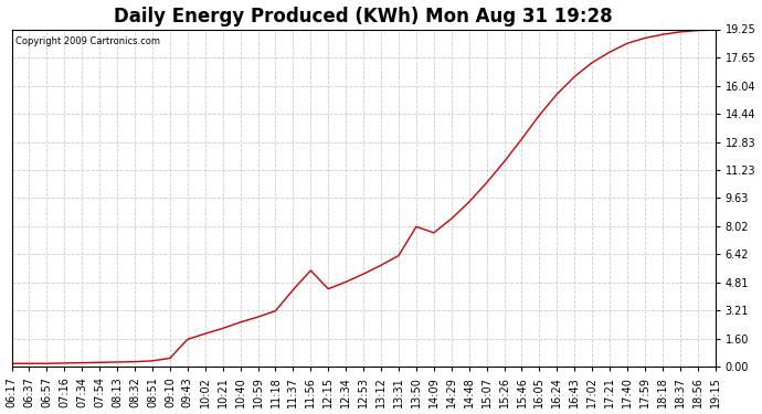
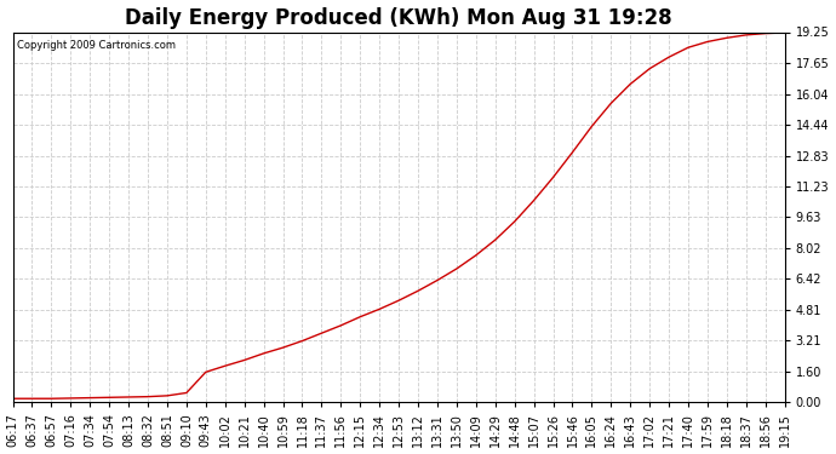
11:37: 4.4 -> 3.6
11:56: 5.5 -> 4.0
13:50: 8.0 -> 7.0
